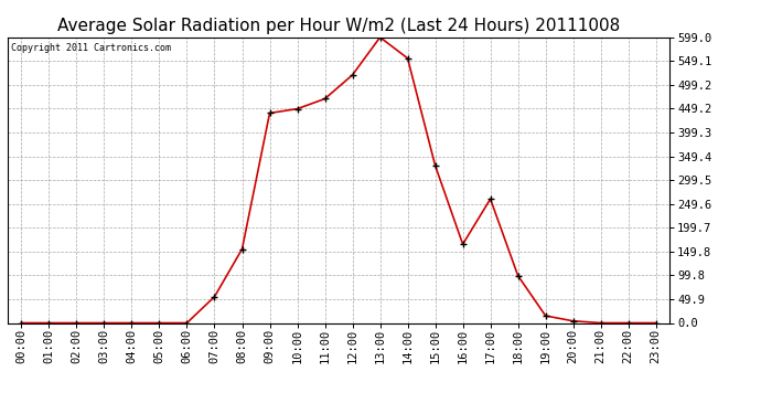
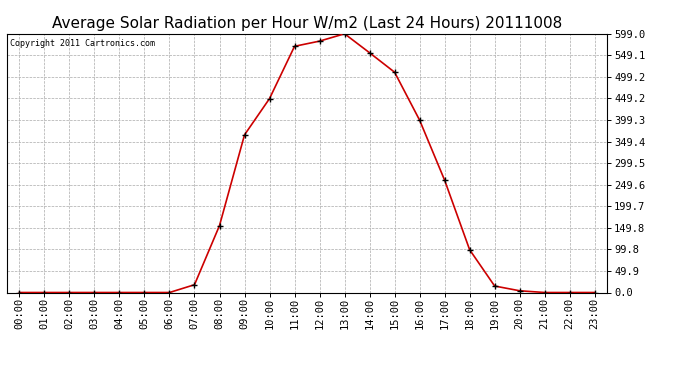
07:00: 55 -> 18
09:00: 440 -> 365
11:00: 470 -> 570
12:00: 520 -> 582
15:00: 330 -> 510
16:00: 165 -> 399
